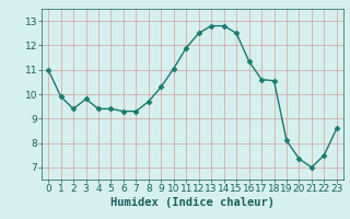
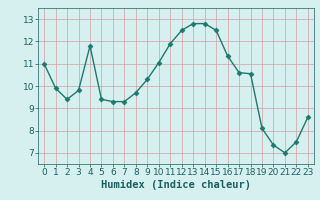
4: 9.40 -> 11.80
